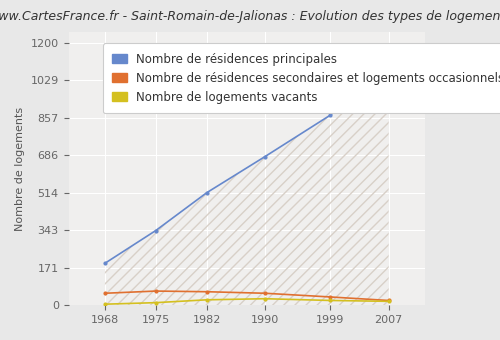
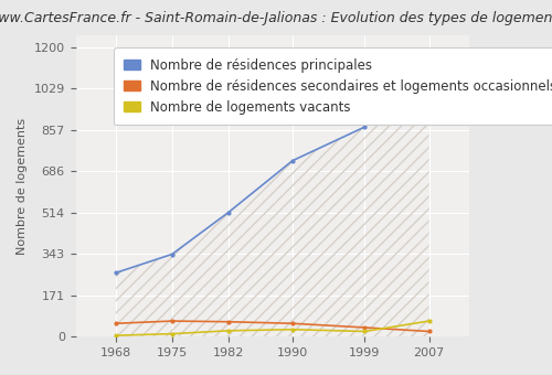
Nombre de résidences principales/1968: 192 -> 265
Nombre de résidences principales/1990: 680 -> 730
Nombre de logements vacants/2007: 18 -> 65
